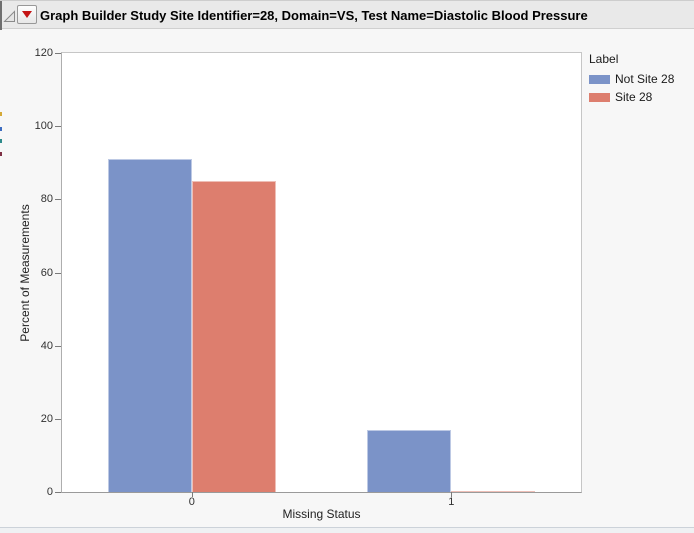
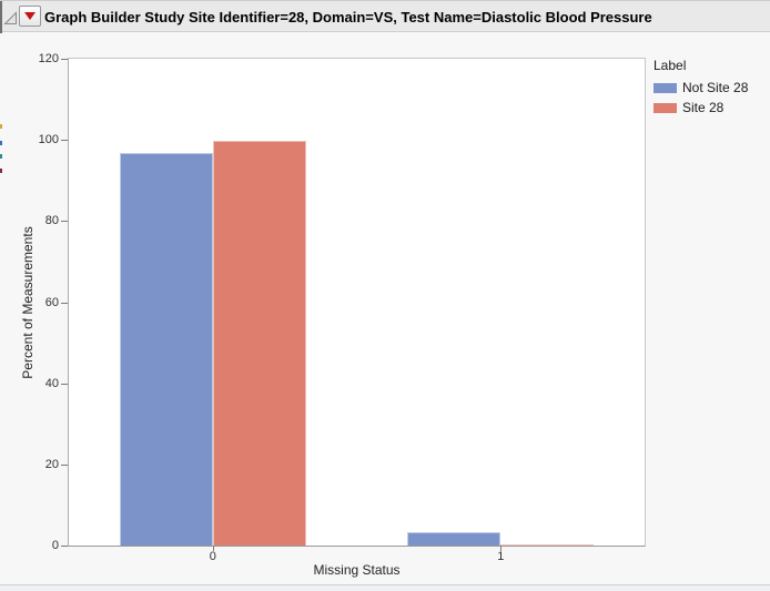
Not Site 28/0: 91 -> 97
Site 28/0: 85 -> 100
Not Site 28/1: 17 -> 3
